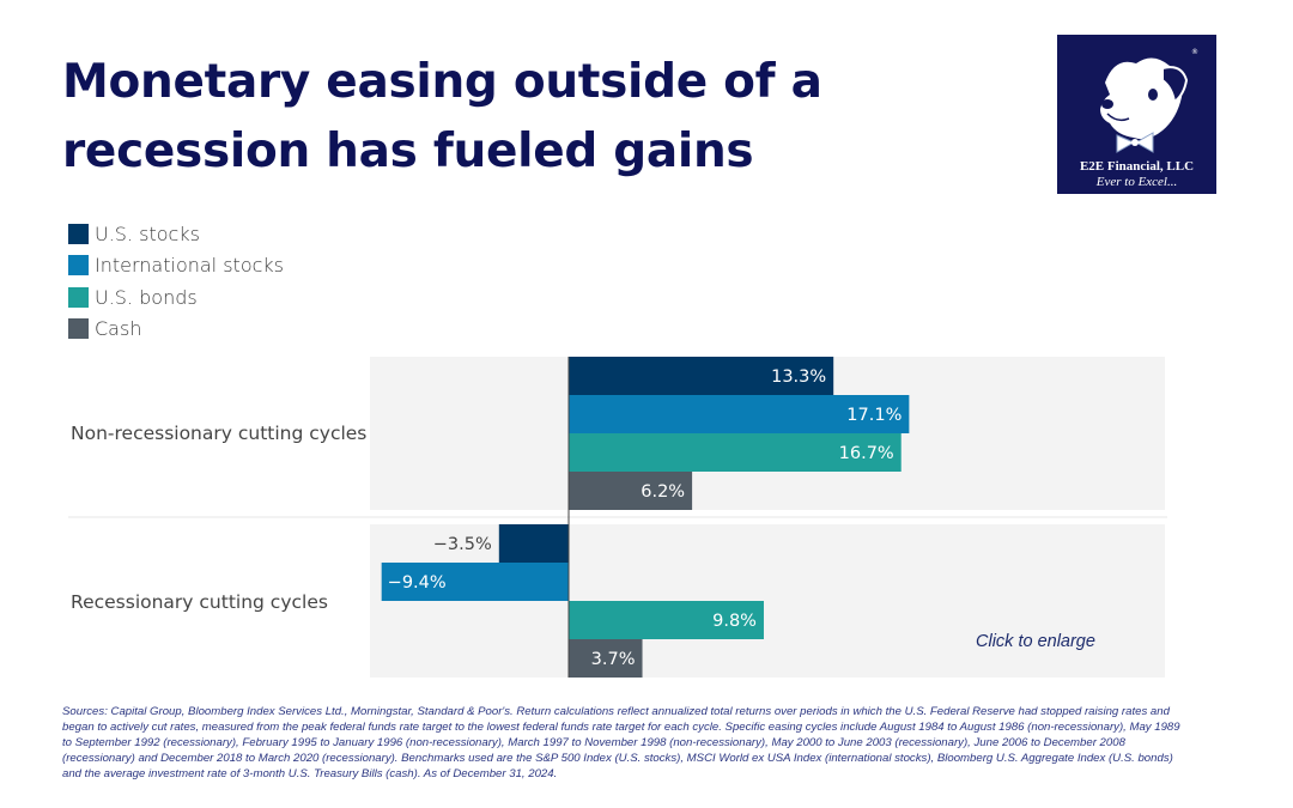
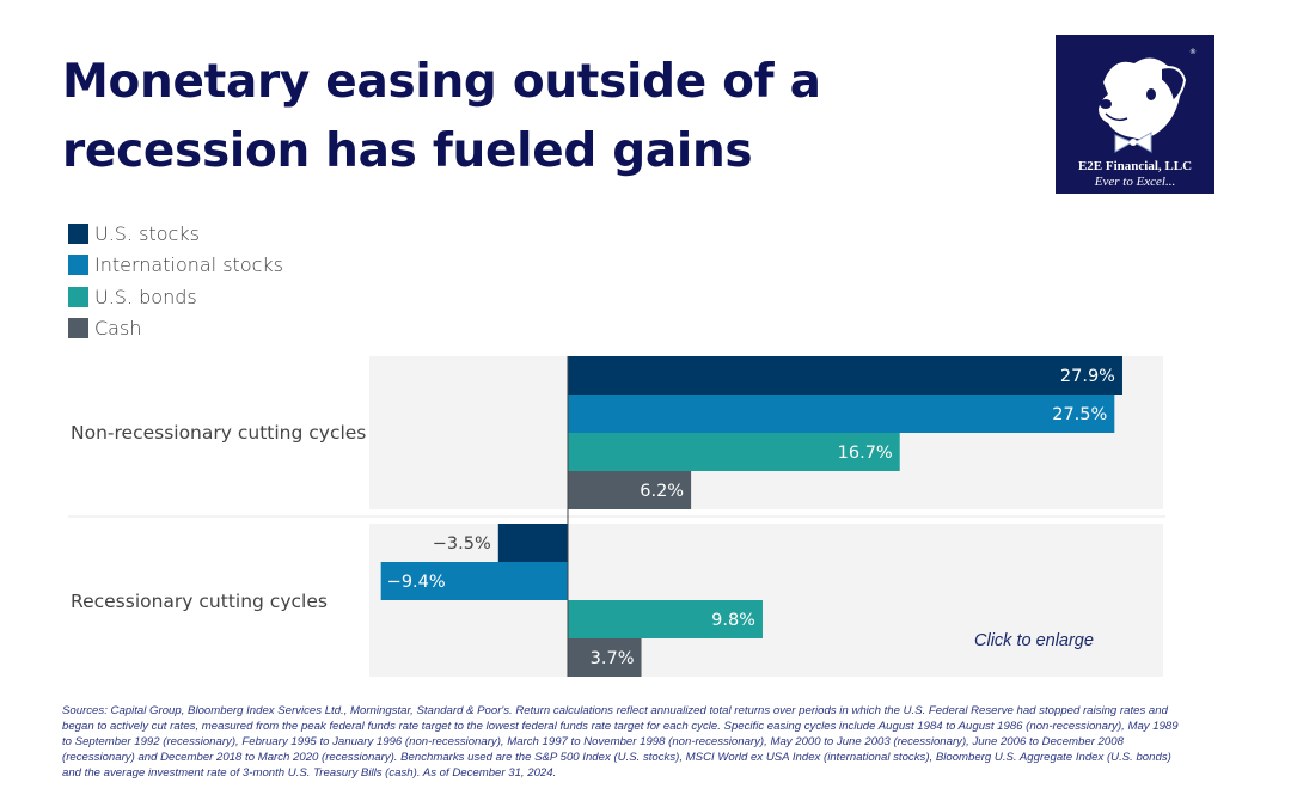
U.S. stocks/Non-recessionary cutting cycles: 13.3% -> 27.9%
International stocks/Non-recessionary cutting cycles: 17.1% -> 27.5%
